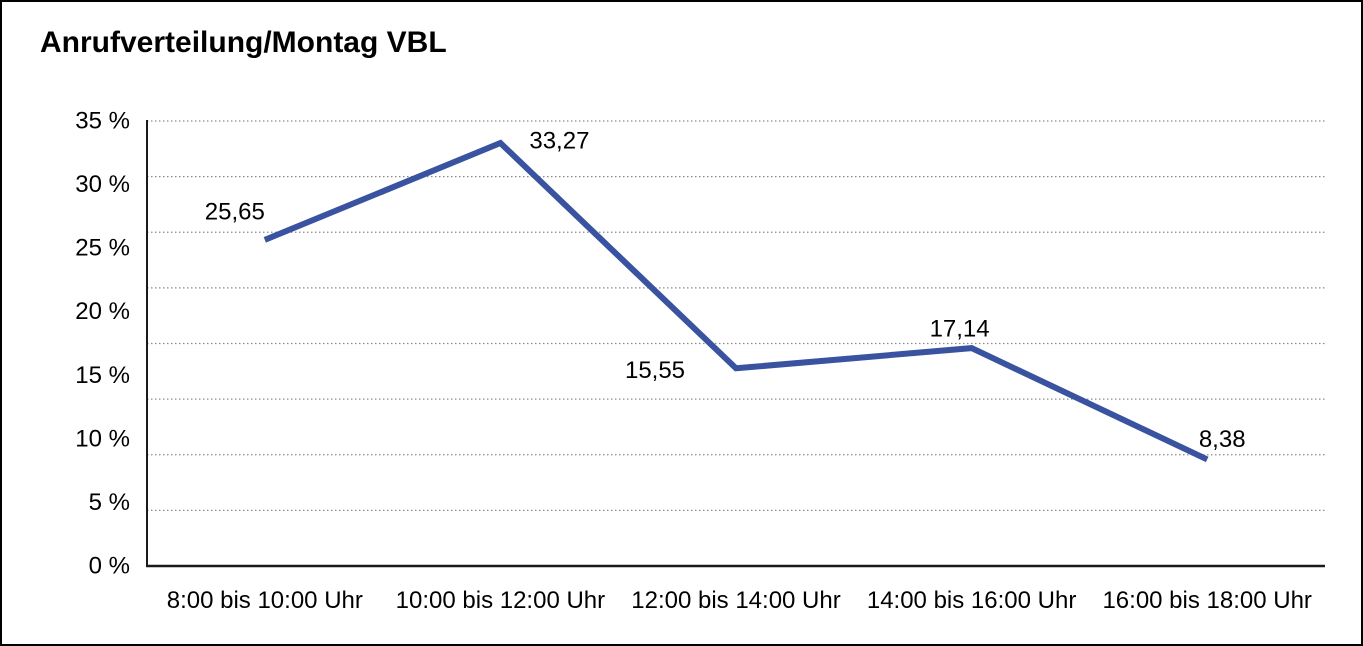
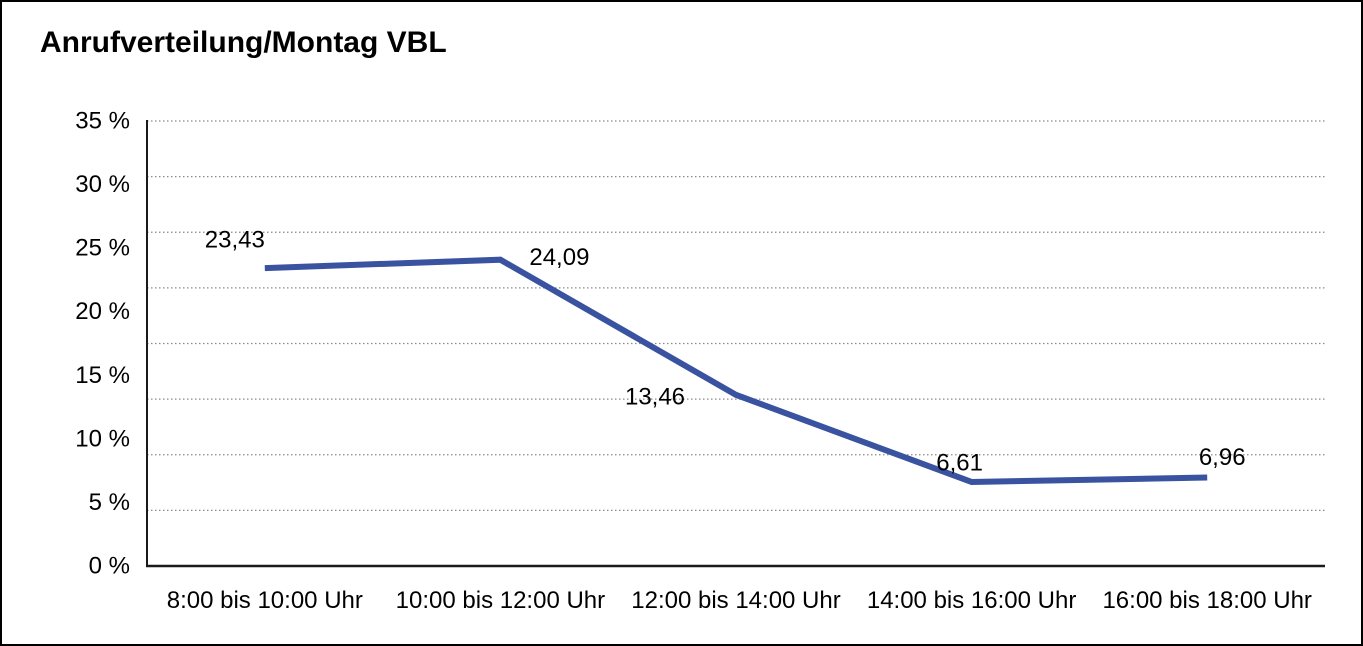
8:00 bis 10:00 Uhr: 25,65 -> 23,43
10:00 bis 12:00 Uhr: 33,27 -> 24,09
12:00 bis 14:00 Uhr: 15,55 -> 13,46
14:00 bis 16:00 Uhr: 17,14 -> 6,61
16:00 bis 18:00 Uhr: 8,38 -> 6,96
